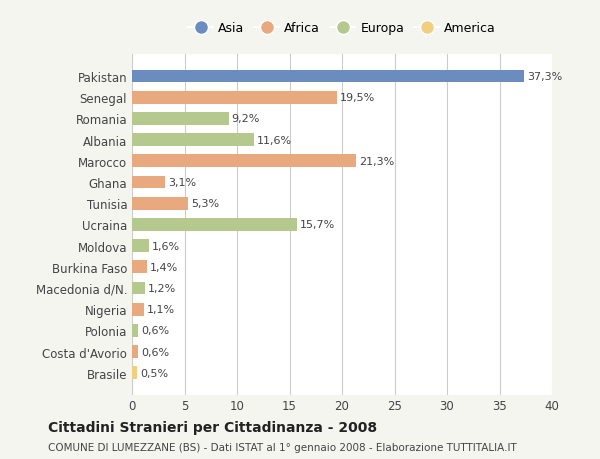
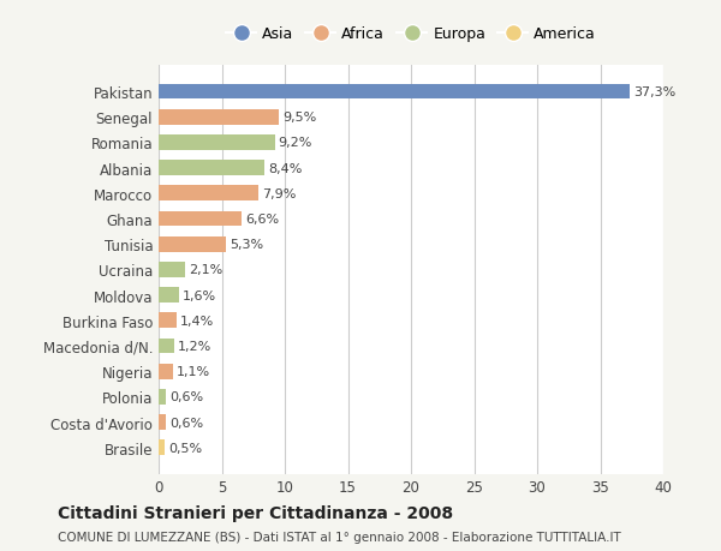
Senegal: 19,5% -> 9,5%
Albania: 11,6% -> 8,4%
Marocco: 21,3% -> 7,9%
Ghana: 3,1% -> 6,6%
Ucraina: 15,7% -> 2,1%
